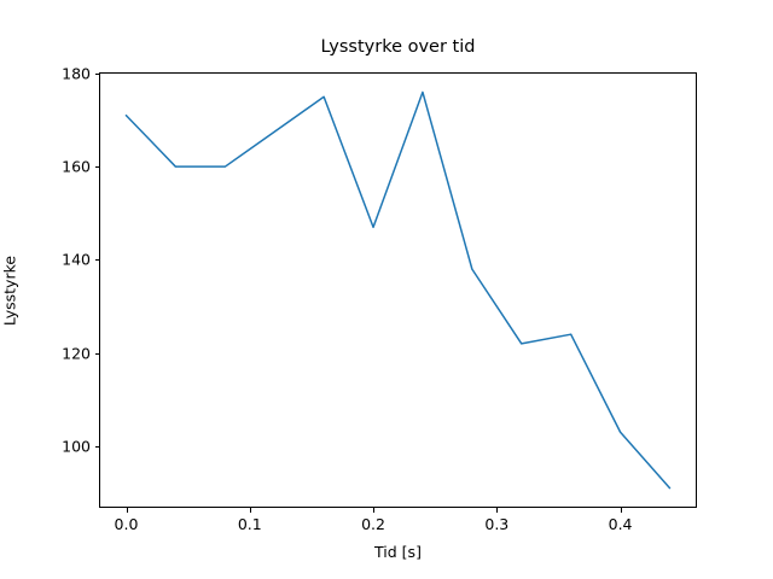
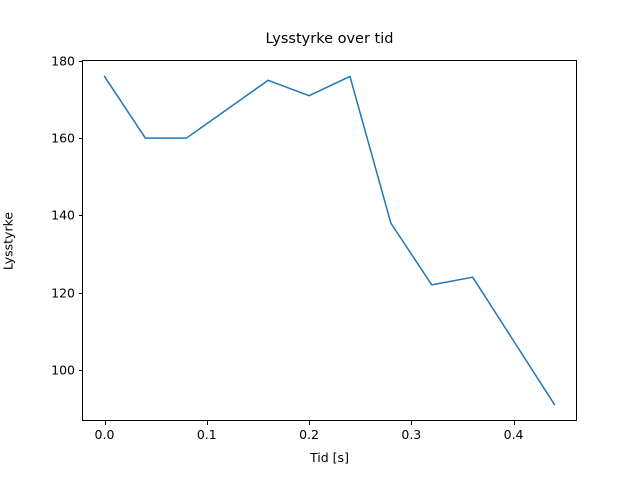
0.0: 171 -> 176
0.2: 147 -> 171
0.4: 103 -> 108
